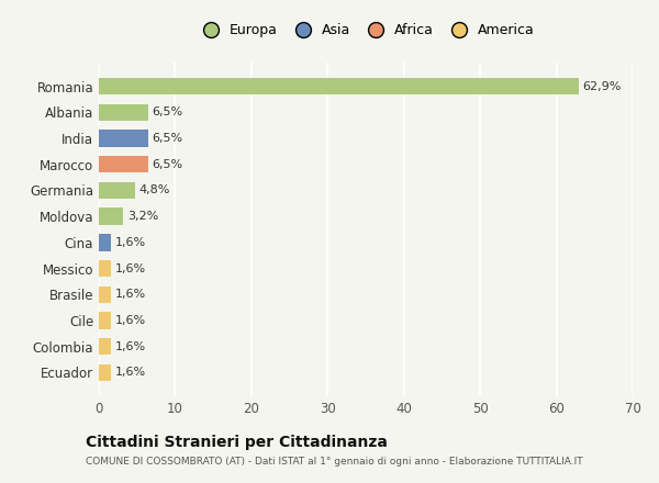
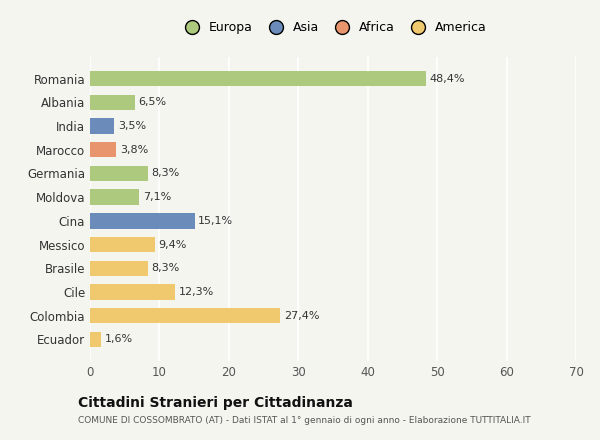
Romania: 62,9% -> 48,4%
India: 6,5% -> 3,5%
Marocco: 6,5% -> 3,8%
Germania: 4,8% -> 8,3%
Moldova: 3,2% -> 7,1%
Cina: 1,6% -> 15,1%
Messico: 1,6% -> 9,4%
Brasile: 1,6% -> 8,3%
Cile: 1,6% -> 12,3%
Colombia: 1,6% -> 27,4%
